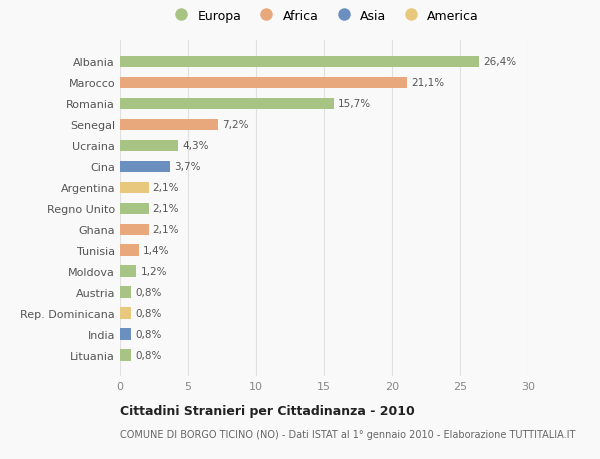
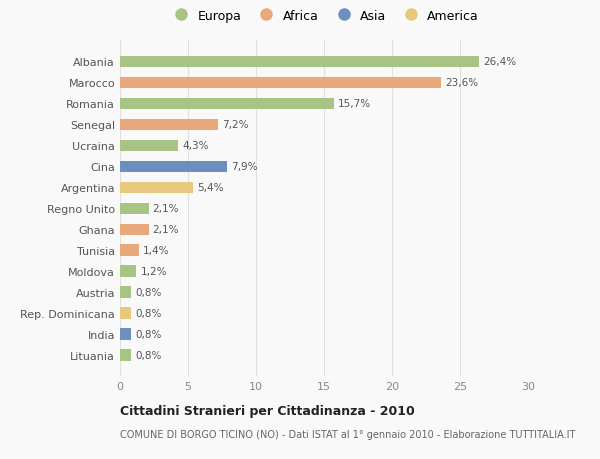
Marocco: 21,1% -> 23,6%
Cina: 3,7% -> 7,9%
Argentina: 2,1% -> 5,4%
